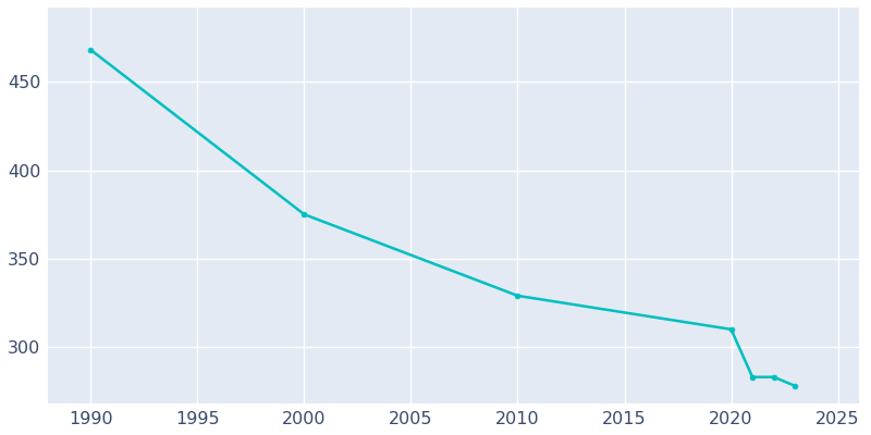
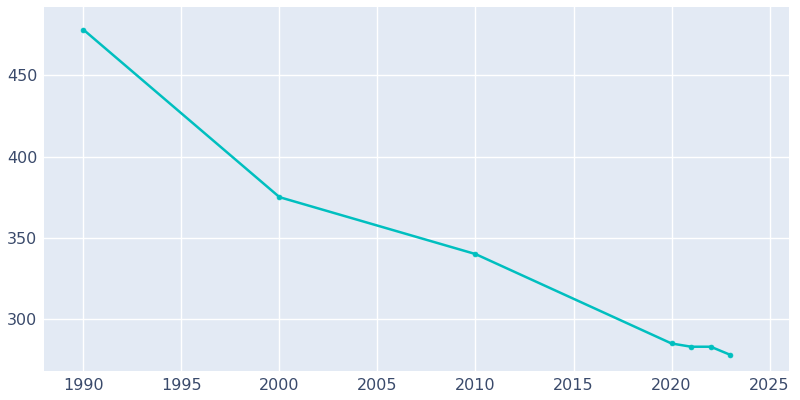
1990: 468 -> 478
2010: 329 -> 340
2020: 310 -> 285
